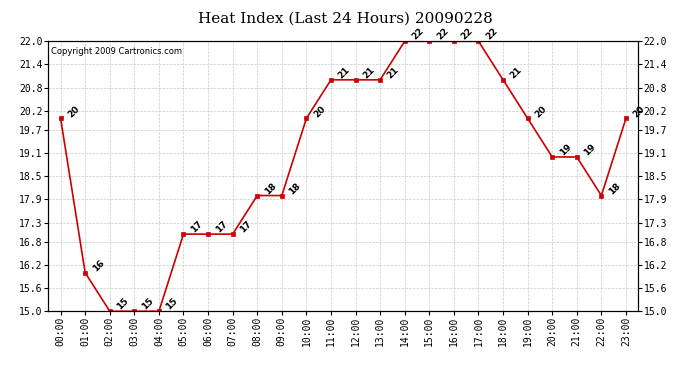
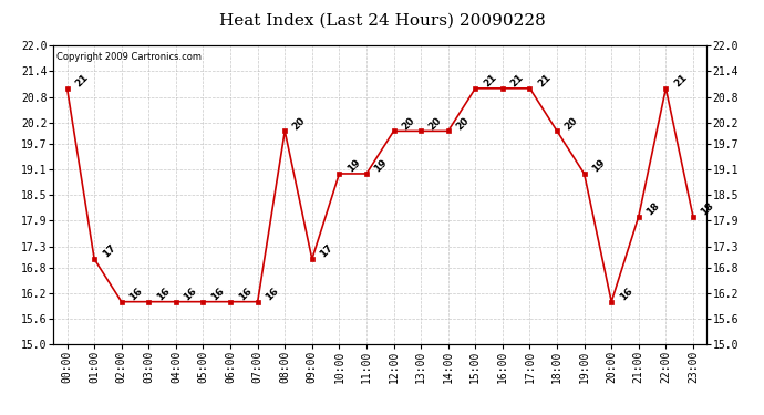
00:00: 20 -> 21
01:00: 16 -> 17
02:00: 15 -> 16
03:00: 15 -> 16
04:00: 15 -> 16
05:00: 17 -> 16
06:00: 17 -> 16
07:00: 17 -> 16
08:00: 18 -> 20
09:00: 18 -> 17
10:00: 20 -> 19
11:00: 21 -> 19
12:00: 21 -> 20
13:00: 21 -> 20
14:00: 22 -> 20
15:00: 22 -> 21
16:00: 22 -> 21
17:00: 22 -> 21
18:00: 21 -> 20
19:00: 20 -> 19
20:00: 19 -> 16
21:00: 19 -> 18
22:00: 18 -> 21
23:00: 20 -> 18
